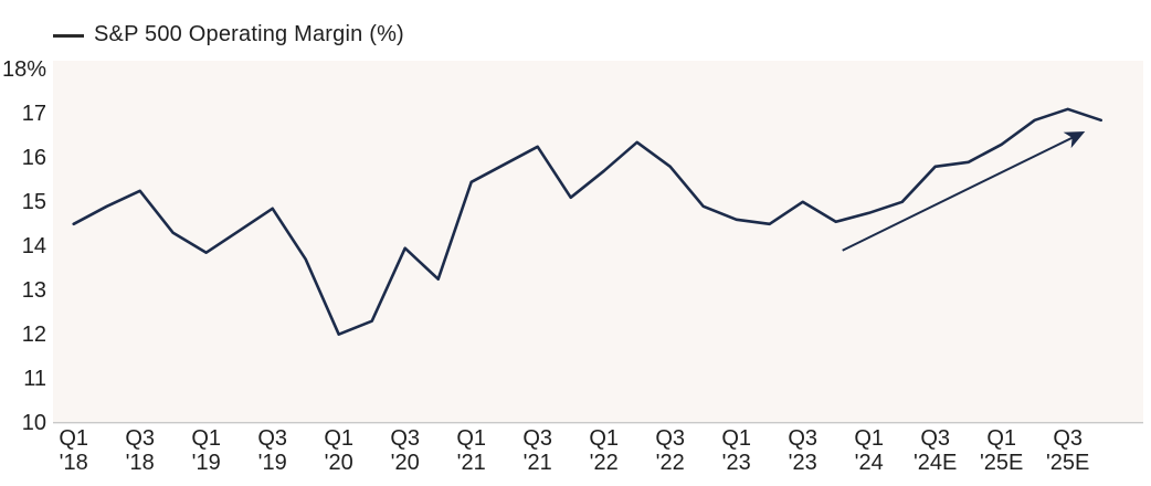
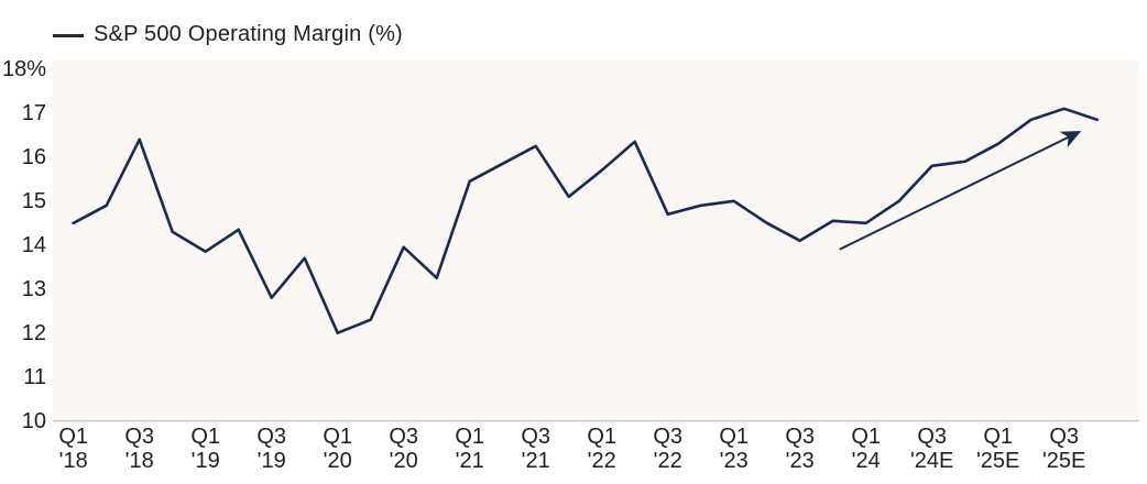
Q3 '18: 15.2% -> 16.4%
Q3 '19: 14.8% -> 12.8%
Q3 '22: 15.8% -> 14.7%
Q1 '23: 14.6% -> 15.0%
Q3 '23: 15.0% -> 14.1%
Q1 '24: 14.8% -> 14.5%
